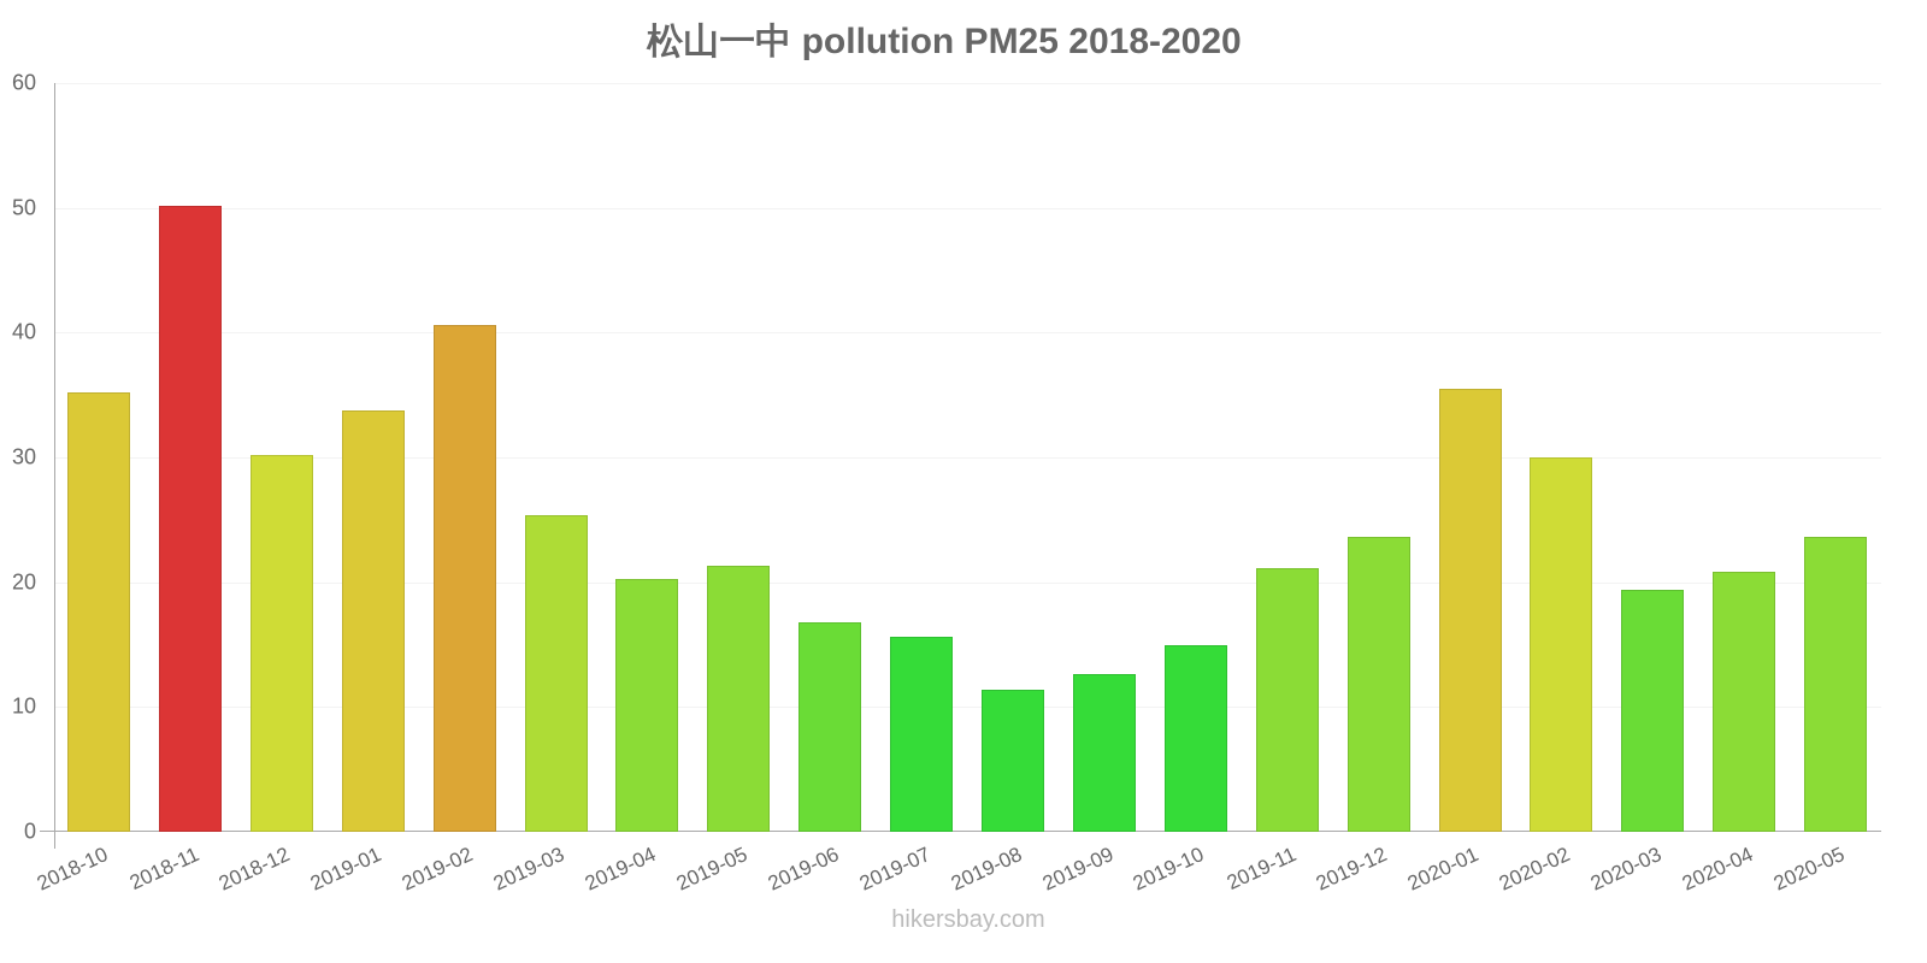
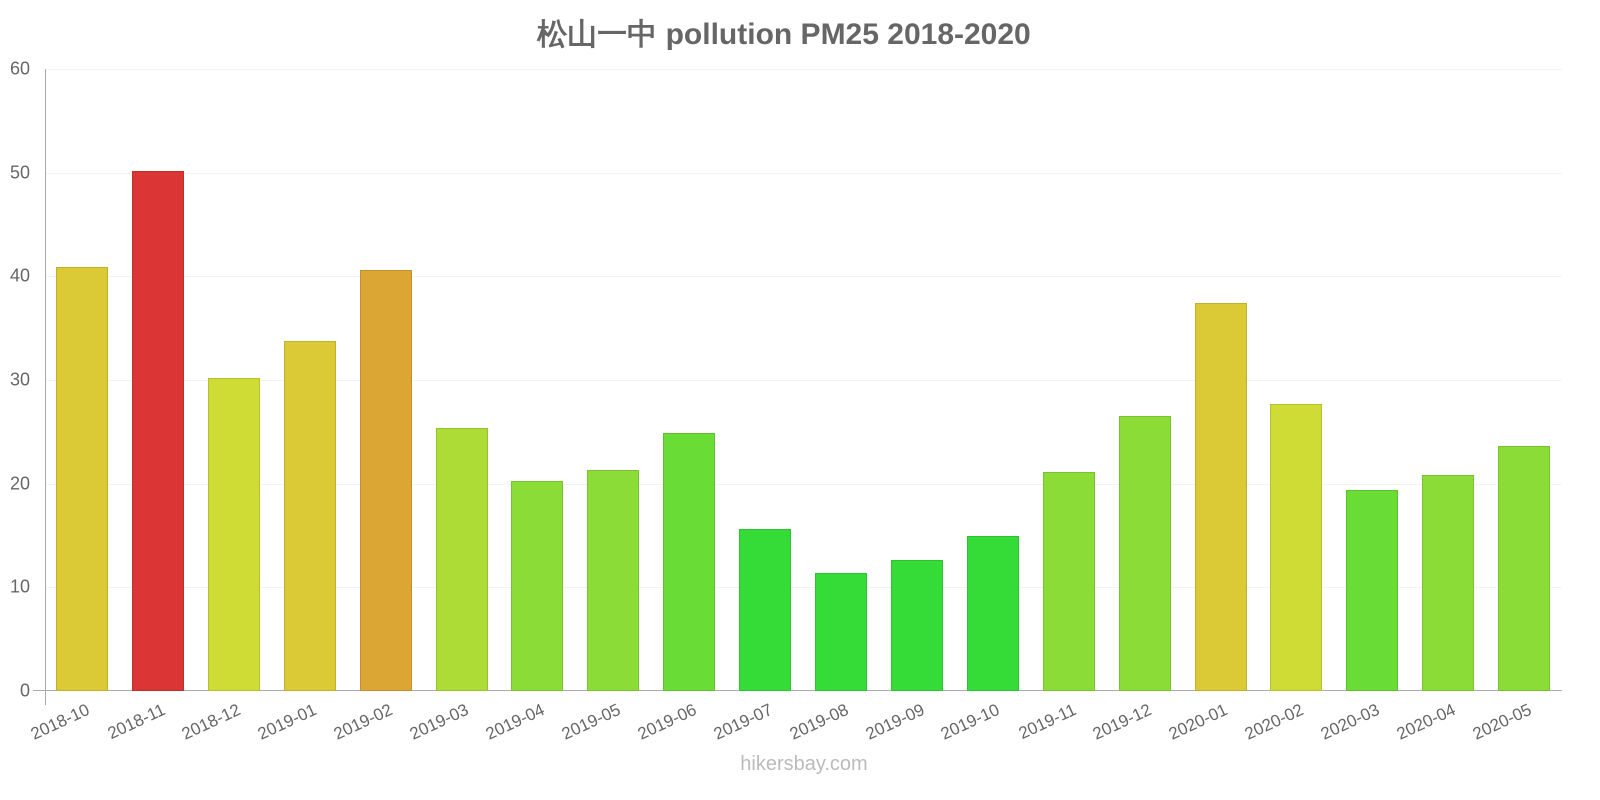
2018-10: 35.2 -> 40.9
2019-06: 16.8 -> 24.9
2019-12: 23.6 -> 26.5
2020-01: 35.5 -> 37.4
2020-02: 30.0 -> 27.7
